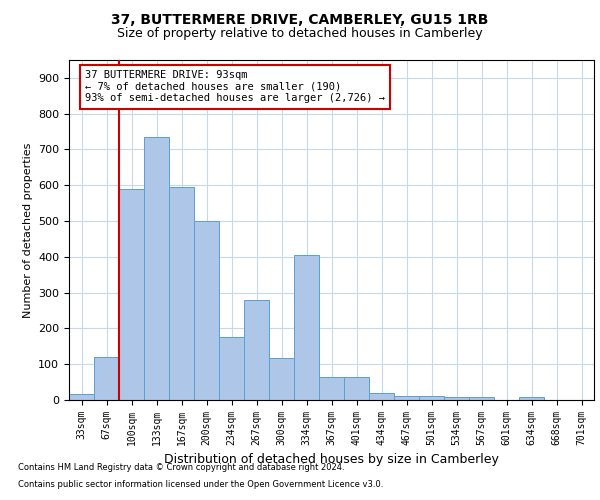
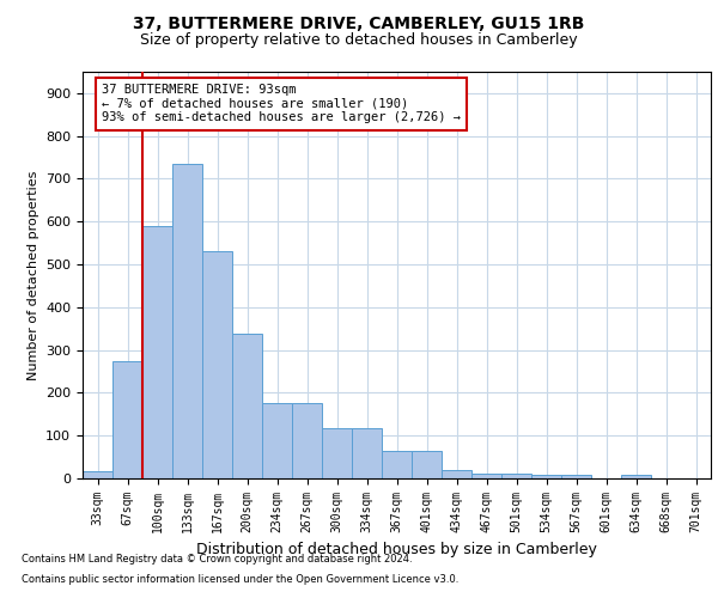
67sqm: 120 -> 275
167sqm: 595 -> 530
200sqm: 500 -> 338
267sqm: 280 -> 175
334sqm: 405 -> 118
